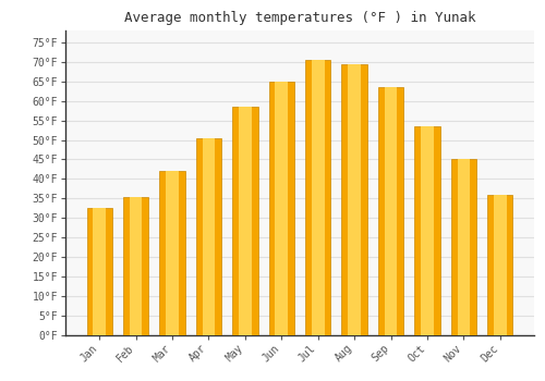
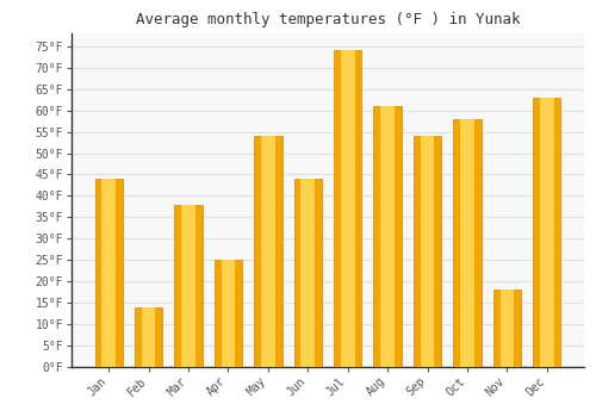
Jan: 32.5°F -> 44.0°F
Feb: 35.5°F -> 14.0°F
Mar: 42.0°F -> 38.0°F
Apr: 50.5°F -> 25.0°F
May: 58.5°F -> 54.0°F
Jun: 65.0°F -> 44.0°F
Jul: 70.5°F -> 74.0°F
Aug: 69.5°F -> 61.0°F
Sep: 63.5°F -> 54.0°F
Oct: 53.5°F -> 58.0°F
Nov: 45.0°F -> 18.0°F
Dec: 36.0°F -> 63.0°F
